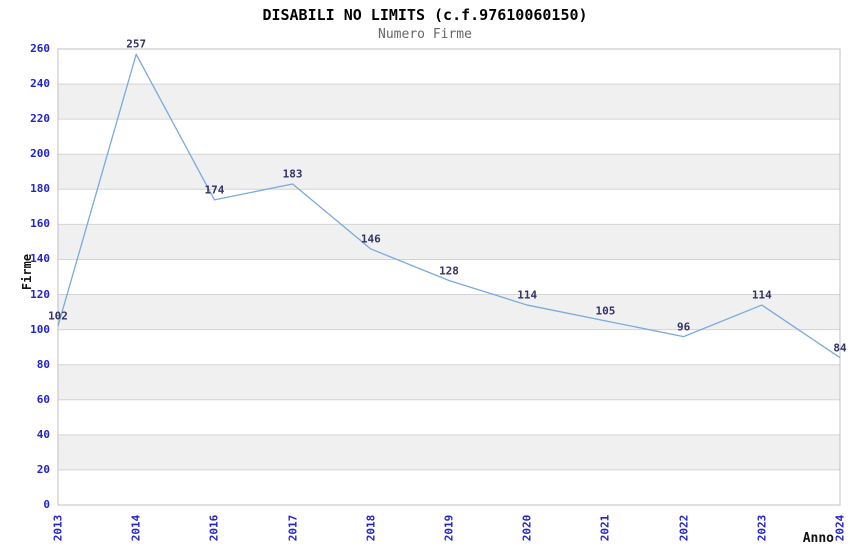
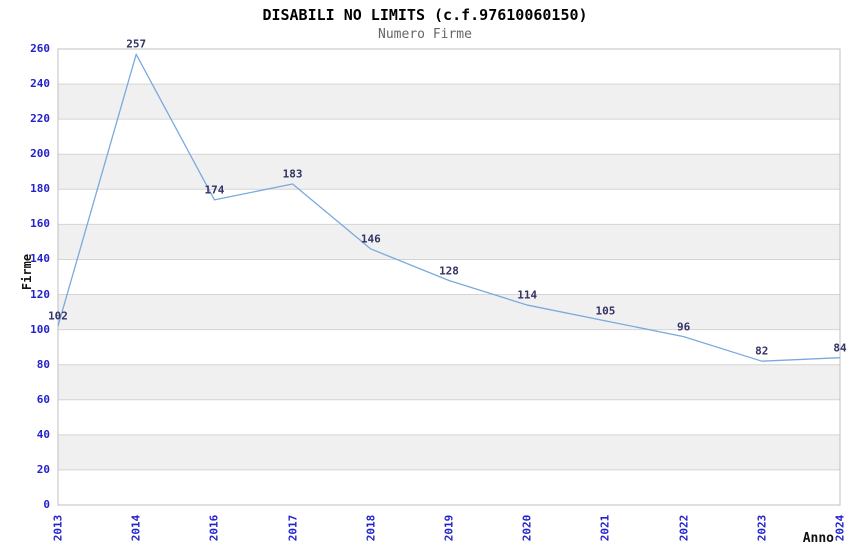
2023: 114 -> 82
